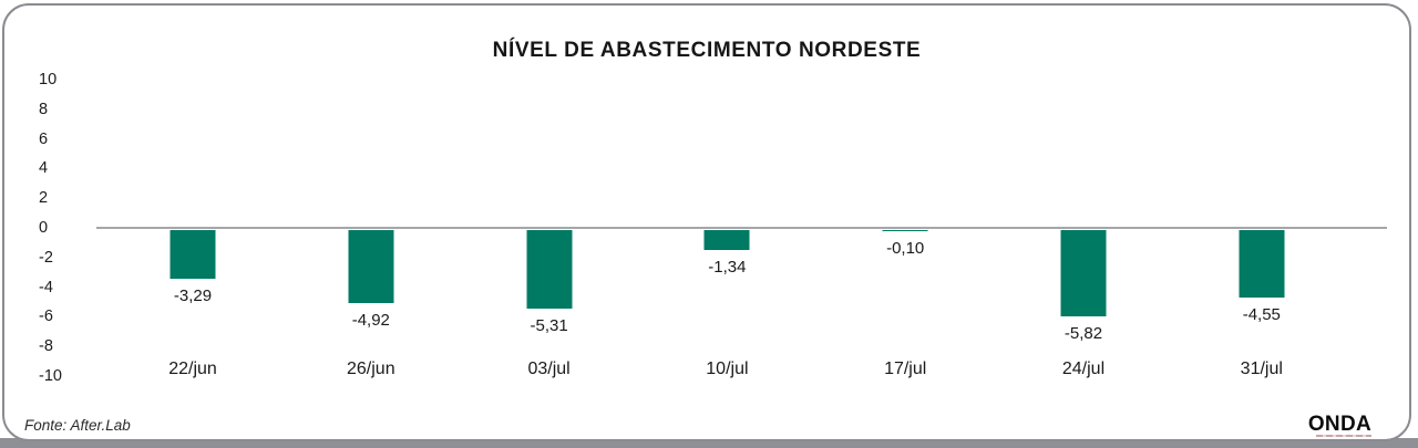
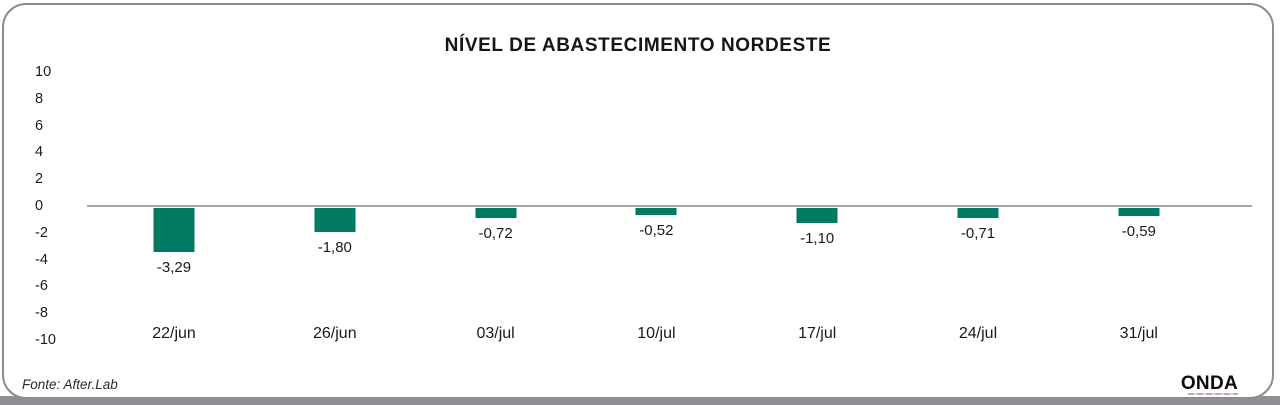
26/jun: -4,92 -> -1,80
03/jul: -5,31 -> -0,72
10/jul: -1,34 -> -0,52
17/jul: -0,10 -> -1,10
24/jul: -5,82 -> -0,71
31/jul: -4,55 -> -0,59
